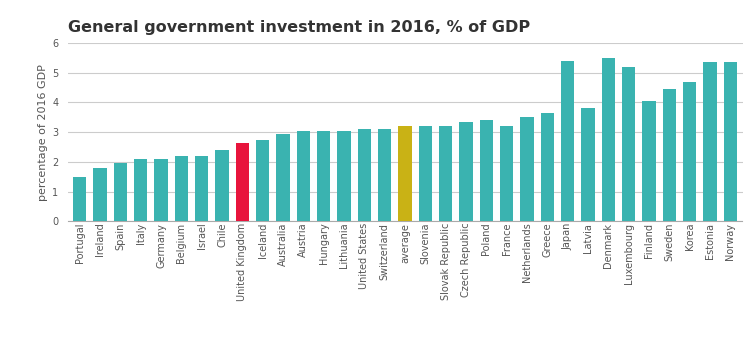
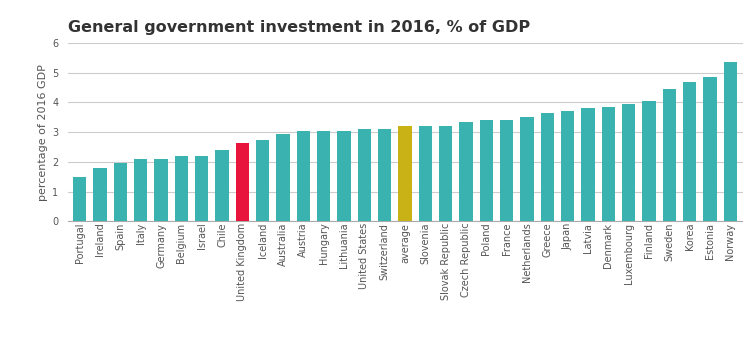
France: 3.20 -> 3.40
Japan: 5.40 -> 3.70
Denmark: 5.50 -> 3.85
Luxembourg: 5.20 -> 3.95
Estonia: 5.35 -> 4.85
